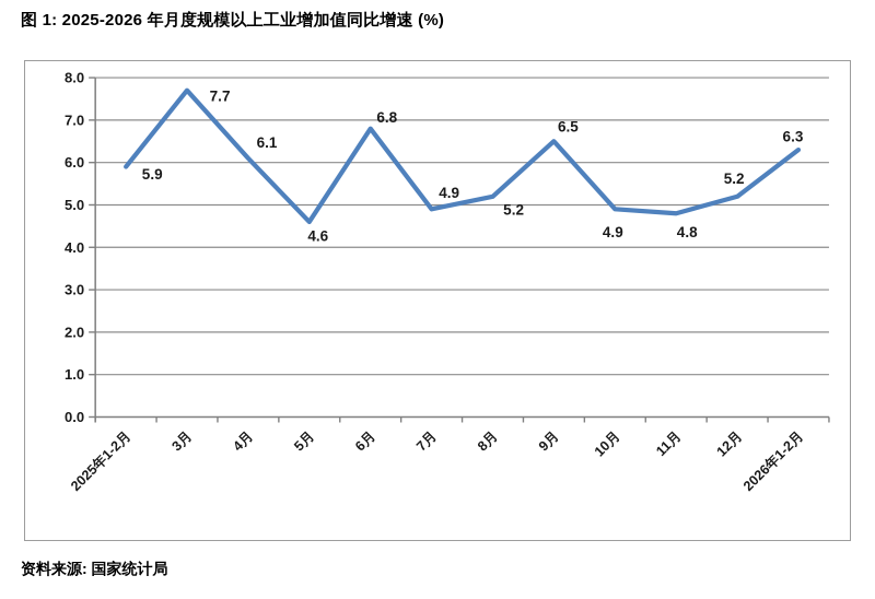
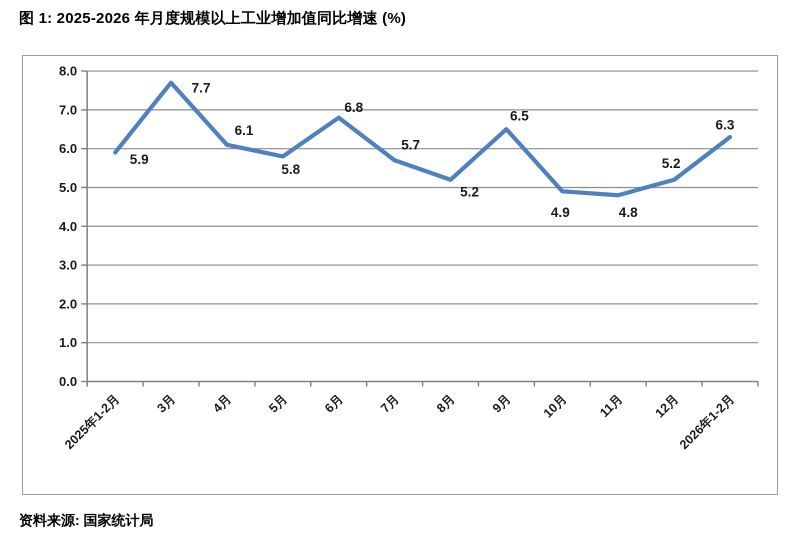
5月: 4.6 -> 5.8
7月: 4.9 -> 5.7
